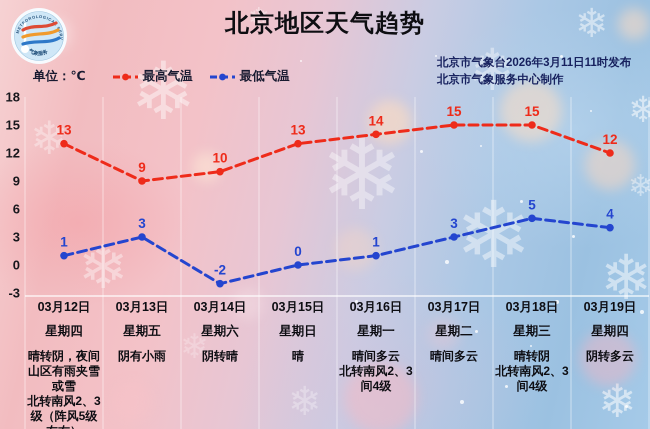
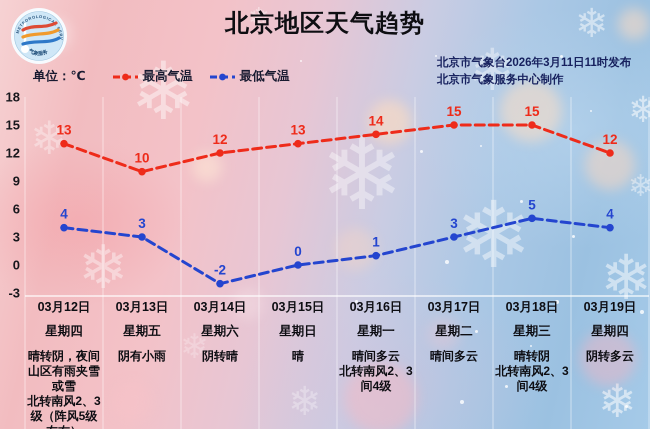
最低气温/03月12日: 1 -> 4
最高气温/03月13日: 9 -> 10
最高气温/03月14日: 10 -> 12
